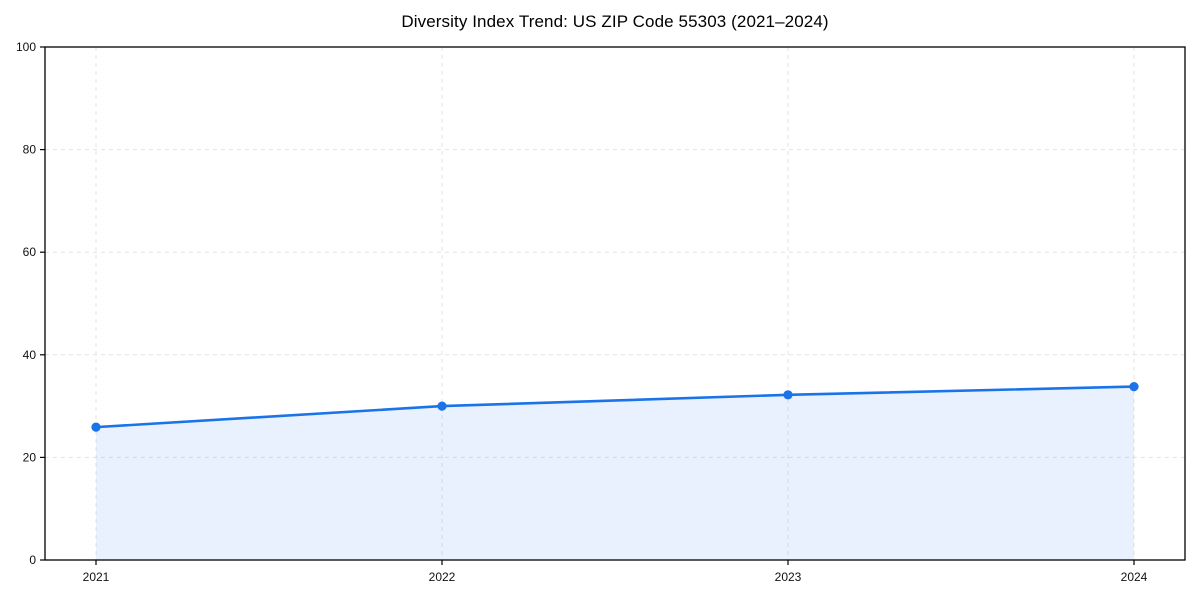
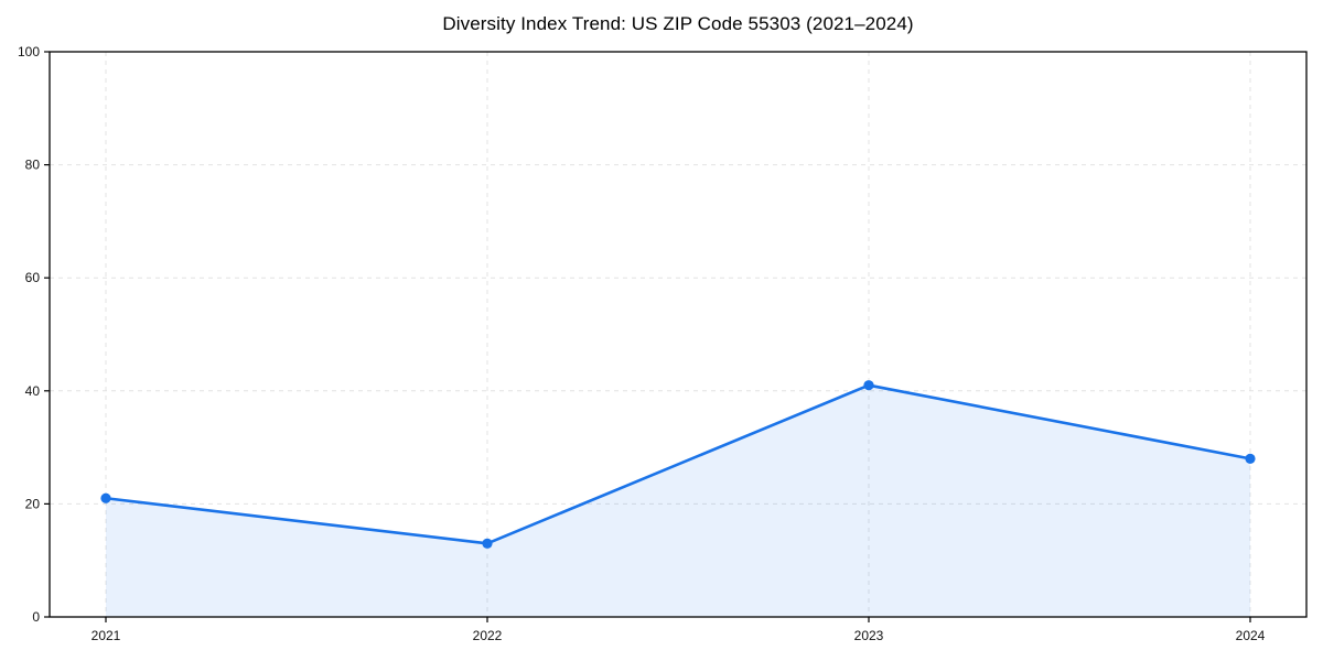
2021: 26 -> 21
2022: 30 -> 13
2023: 32 -> 41
2024: 34 -> 28
